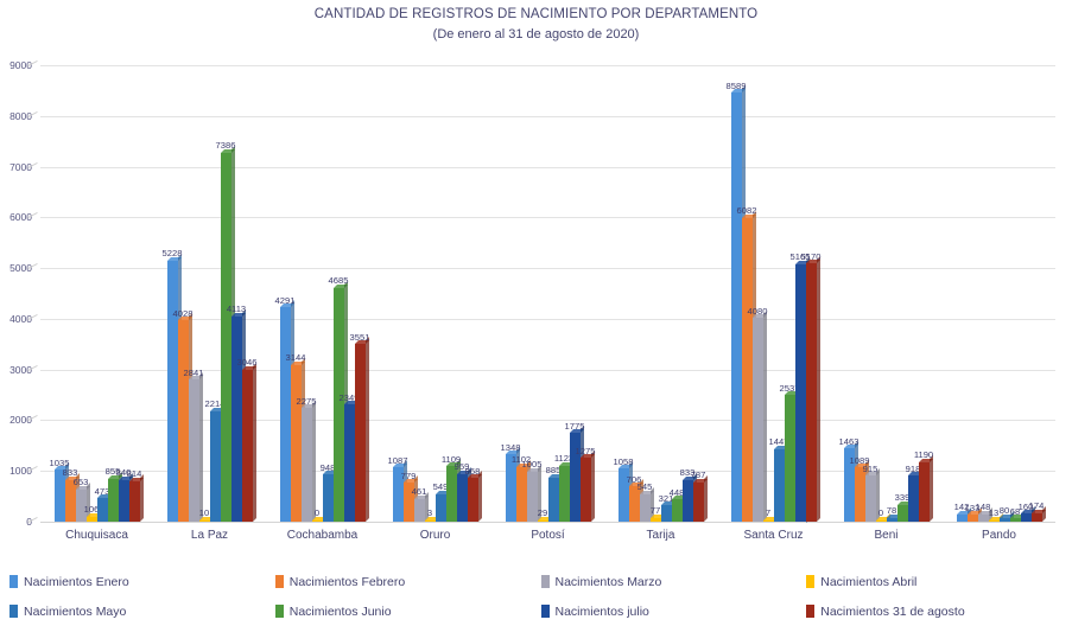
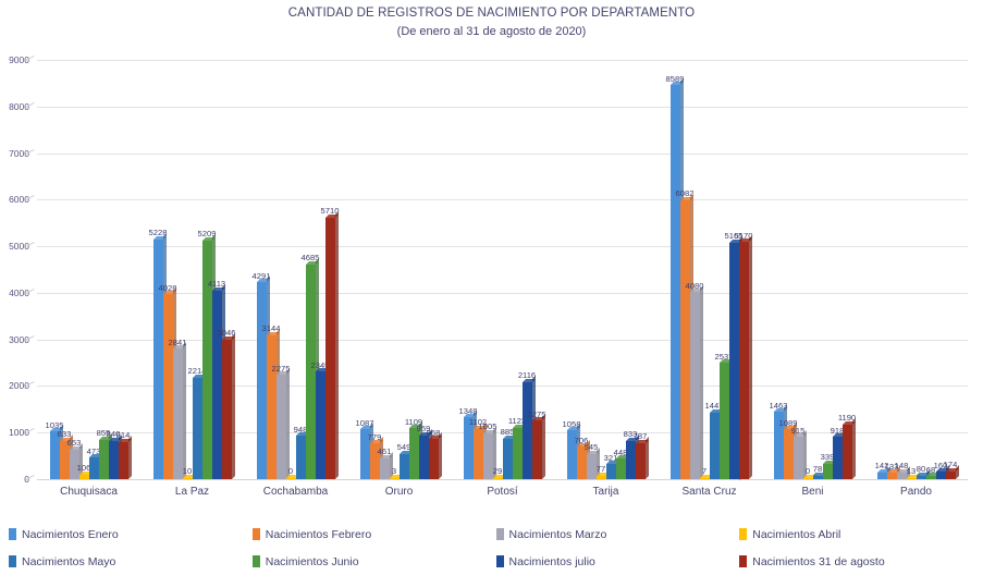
Nacimientos Junio/La Paz: 7386 -> 5209
Nacimientos 31 de agosto/Cochabamba: 3551 -> 5710
Nacimientos julio/Potosí: 1775 -> 2116
